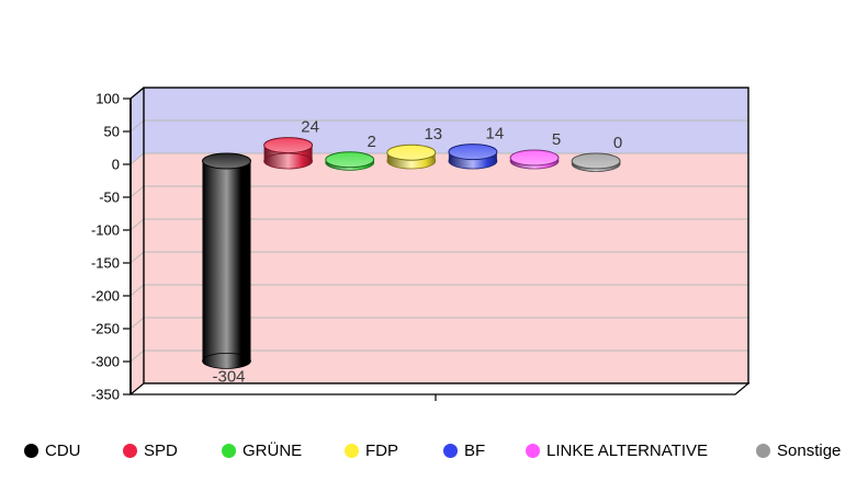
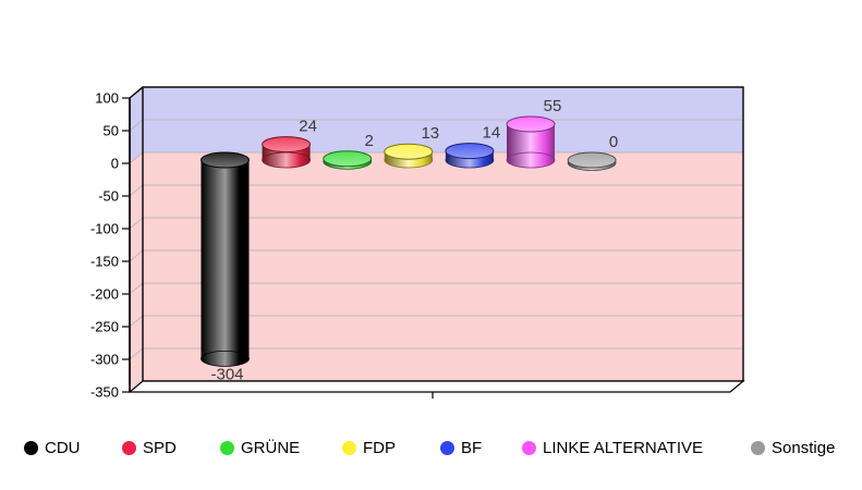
LINKE ALTERNATIVE: 5 -> 55
